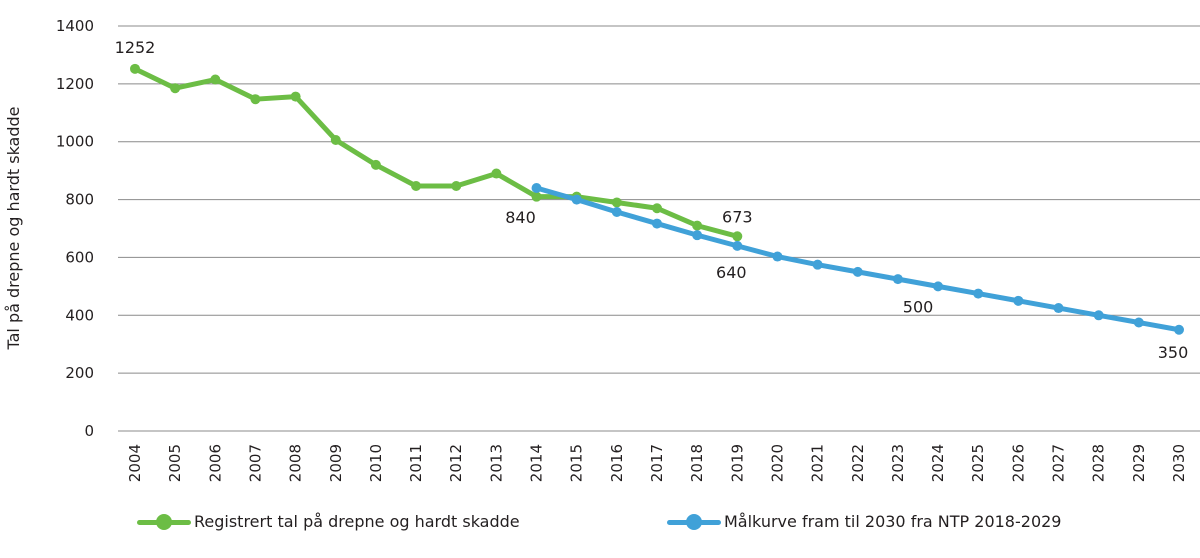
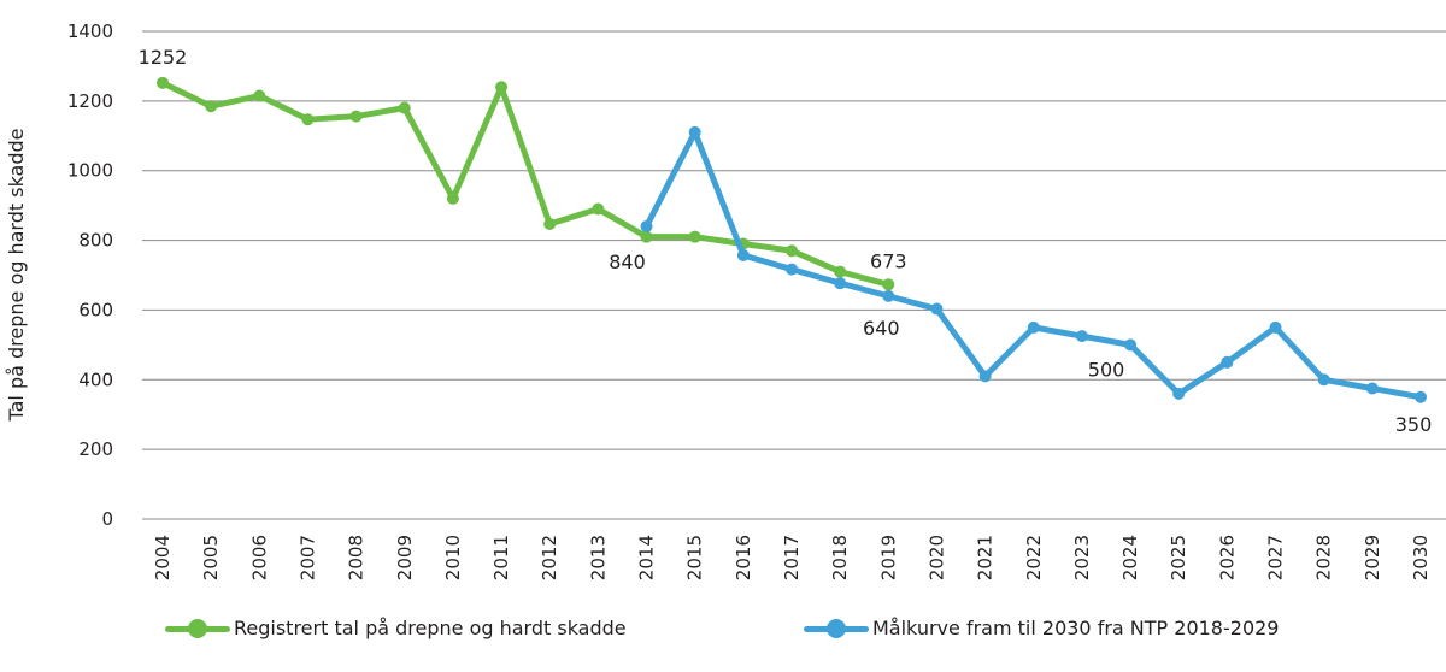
Registrert tal på drepne og hardt skadde/2009: 1010 -> 1180
Registrert tal på drepne og hardt skadde/2011: 850 -> 1240
Målkurve fram til 2030 fra NTP 2018-2029/2015: 800 -> 1110
Målkurve fram til 2030 fra NTP 2018-2029/2021: 580 -> 410
Målkurve fram til 2030 fra NTP 2018-2029/2025: 480 -> 360
Målkurve fram til 2030 fra NTP 2018-2029/2027: 420 -> 550
